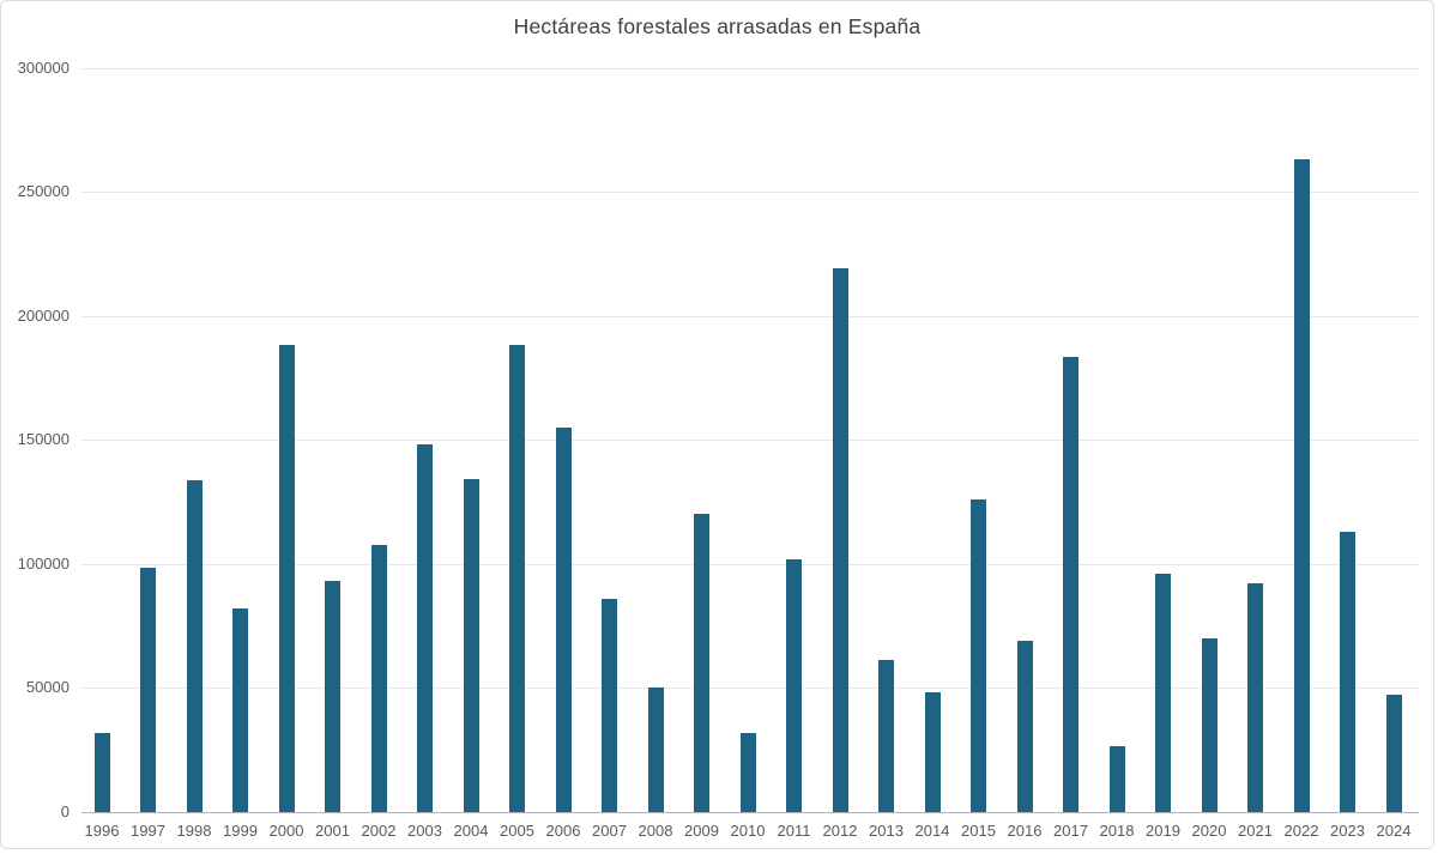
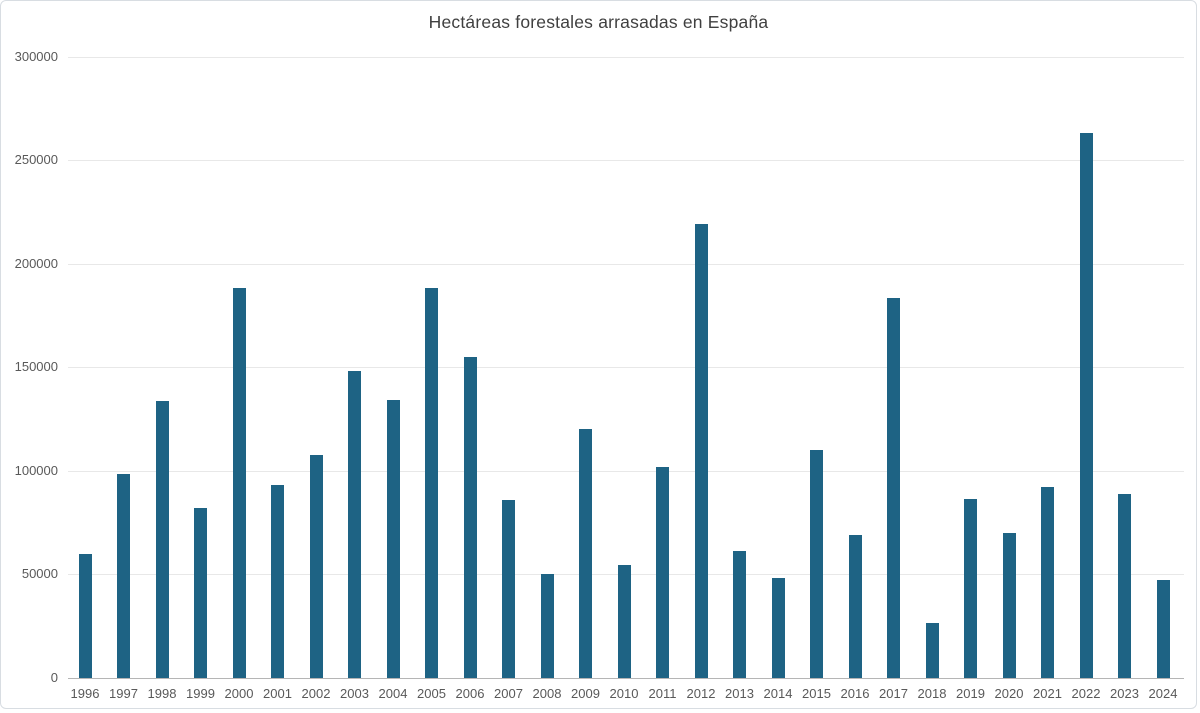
1996: 32000 -> 60000
2010: 32000 -> 54000
2015: 126000 -> 110000
2019: 96000 -> 86000
2023: 113000 -> 89000
